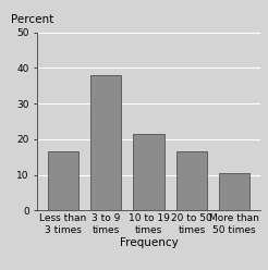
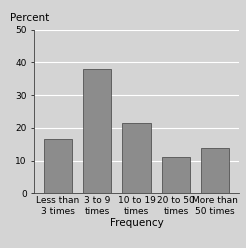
20 to 50 times: 16.5 -> 11.0
More than 50 times: 10.5 -> 14.0
